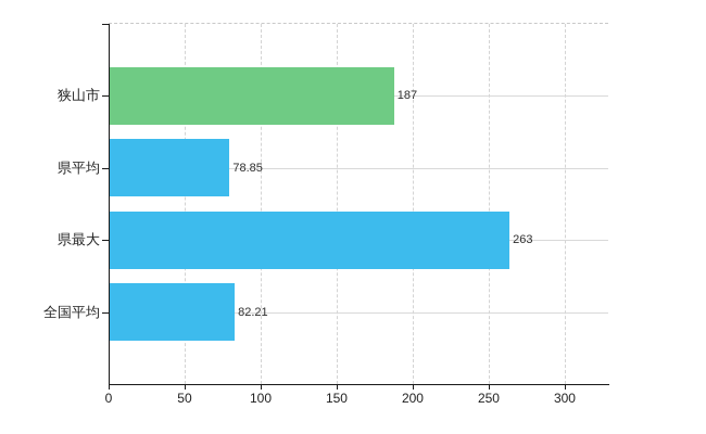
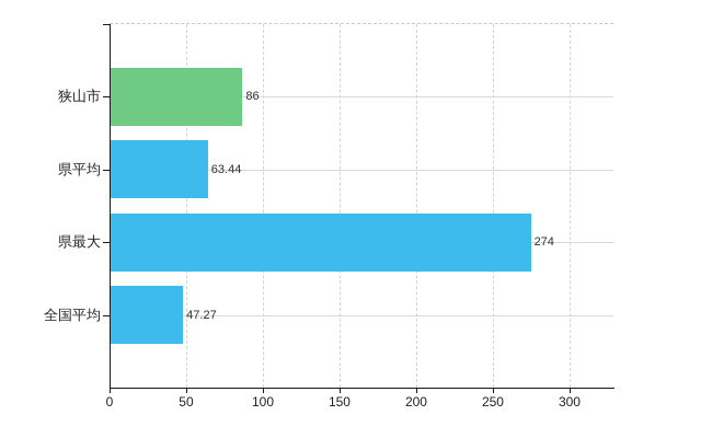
狭山市: 187 -> 86
県平均: 78.85 -> 63.44
県最大: 263 -> 274
全国平均: 82.21 -> 47.27
